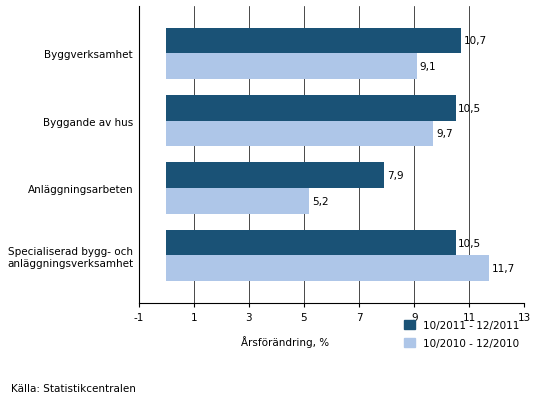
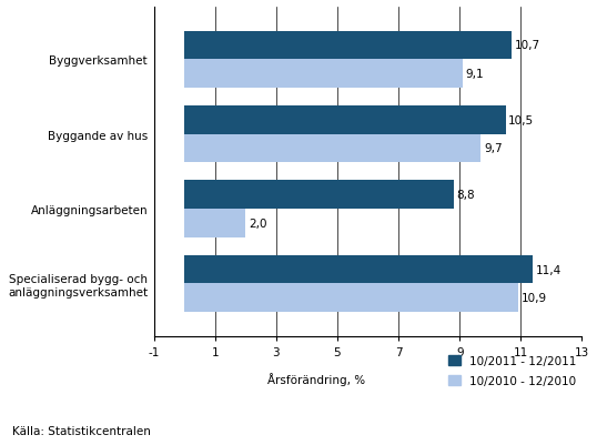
10/2011 - 12/2011/Anläggningsarbeten: 7,9 -> 8,8
10/2010 - 12/2010/Anläggningsarbeten: 5,2 -> 2,0
10/2011 - 12/2011/Specialiserad bygg- och anläggningsverksamhet: 10,5 -> 11,4
10/2010 - 12/2010/Specialiserad bygg- och anläggningsverksamhet: 11,7 -> 10,9
